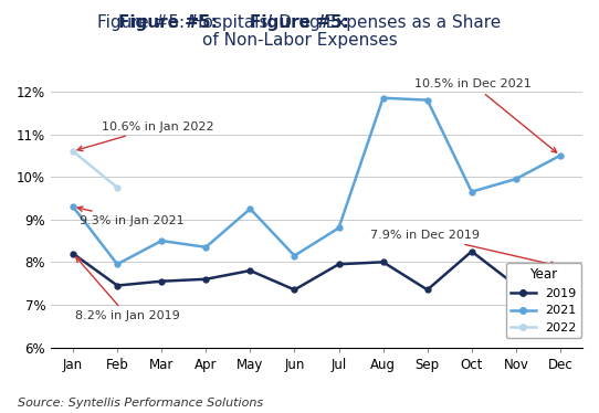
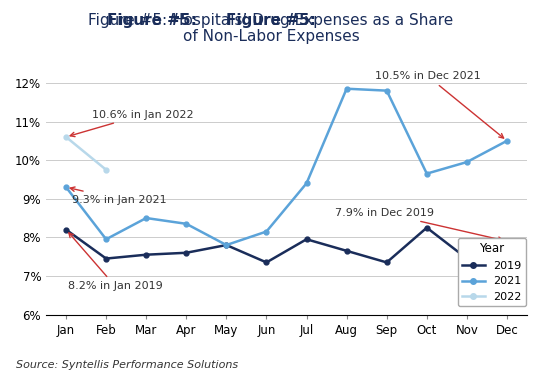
2021/May: 9.25% -> 7.80%
2021/Jul: 8.80% -> 9.40%
2019/Aug: 8.00% -> 7.65%
